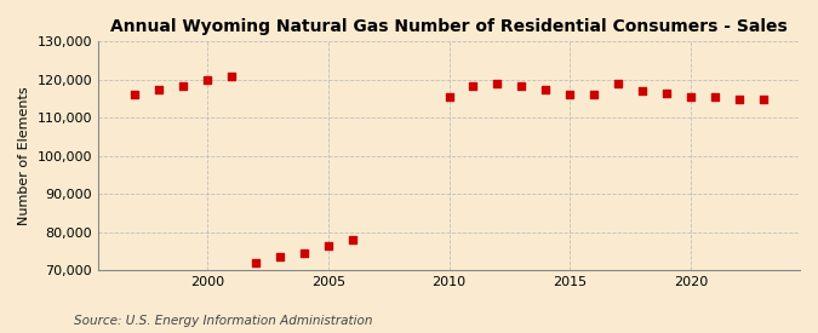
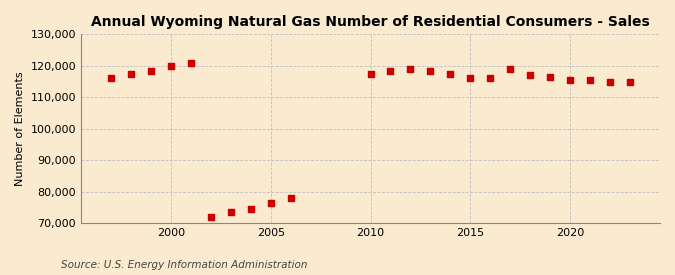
2010: 115,500 -> 117,500
